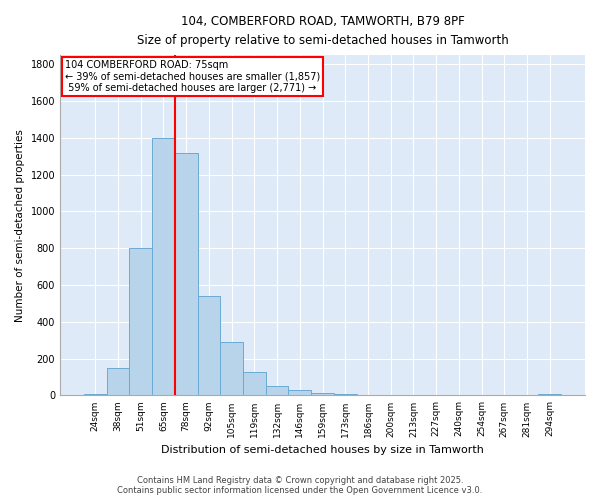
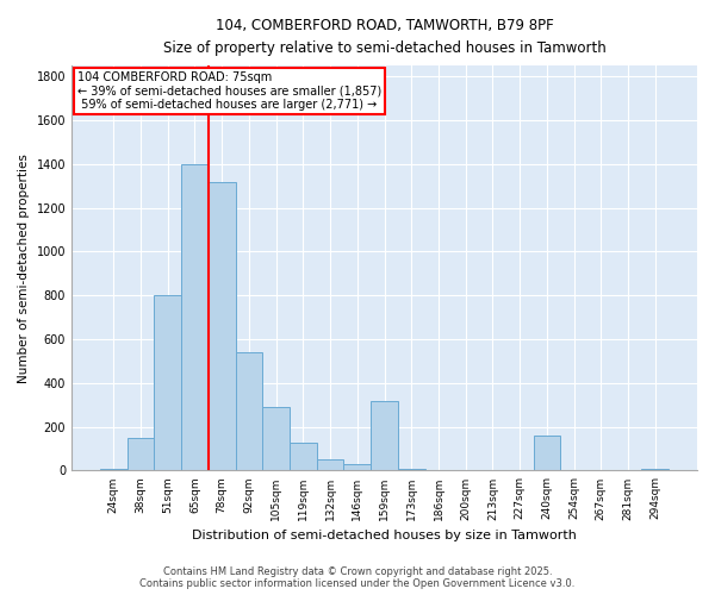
159sqm: 20 -> 320
240sqm: 0 -> 160
